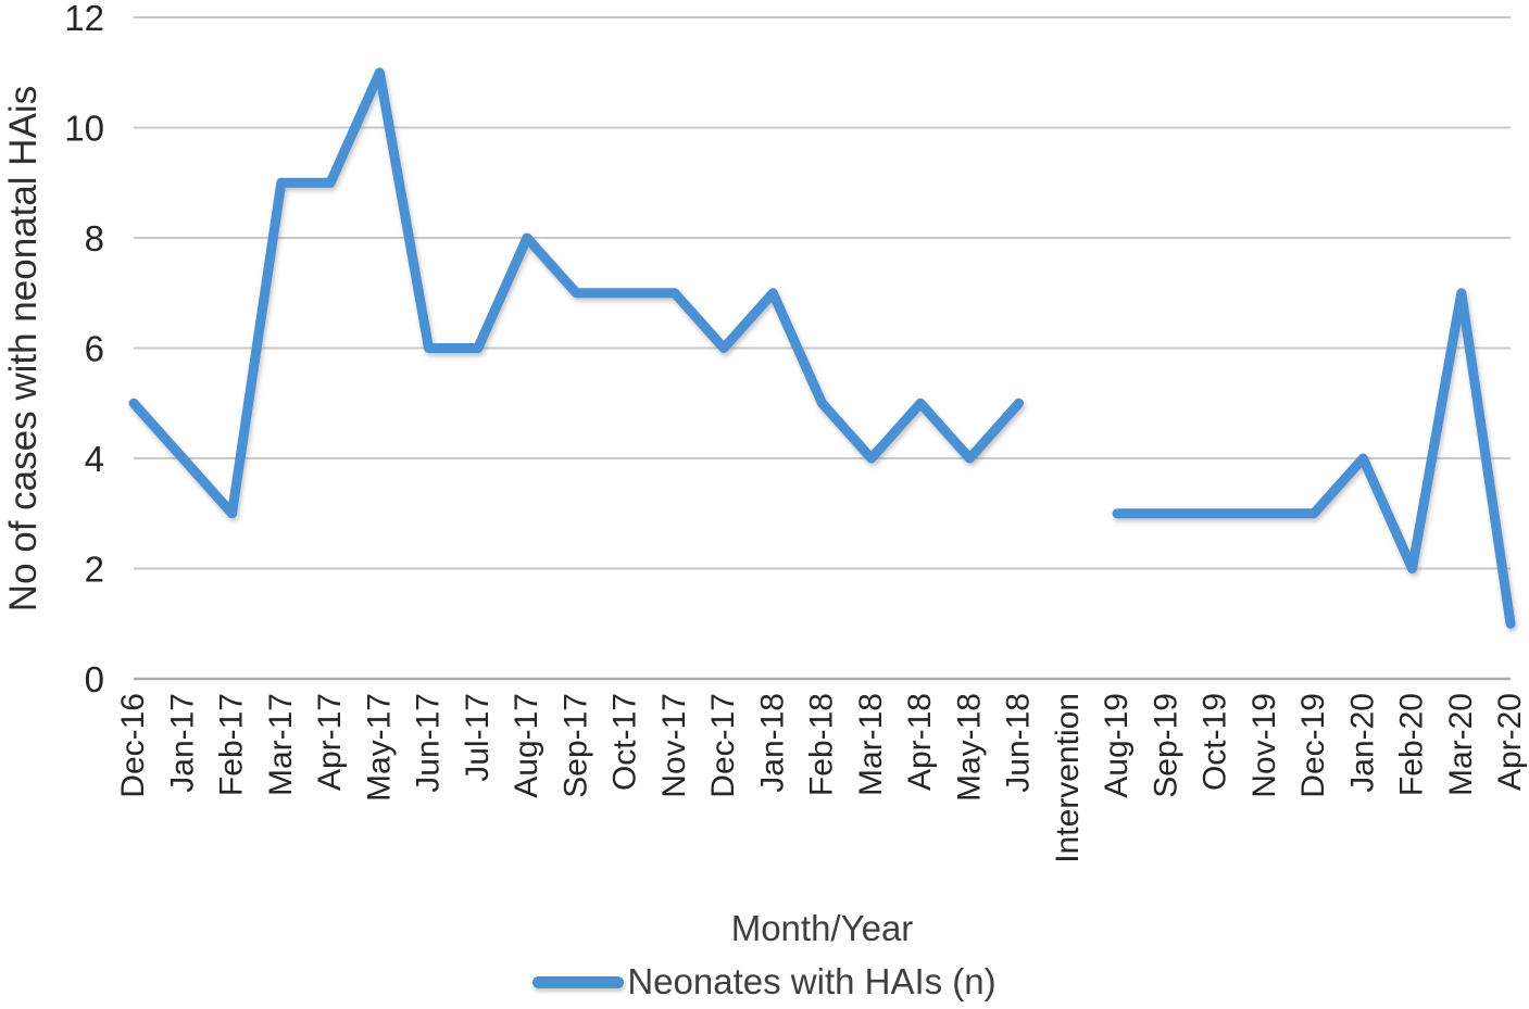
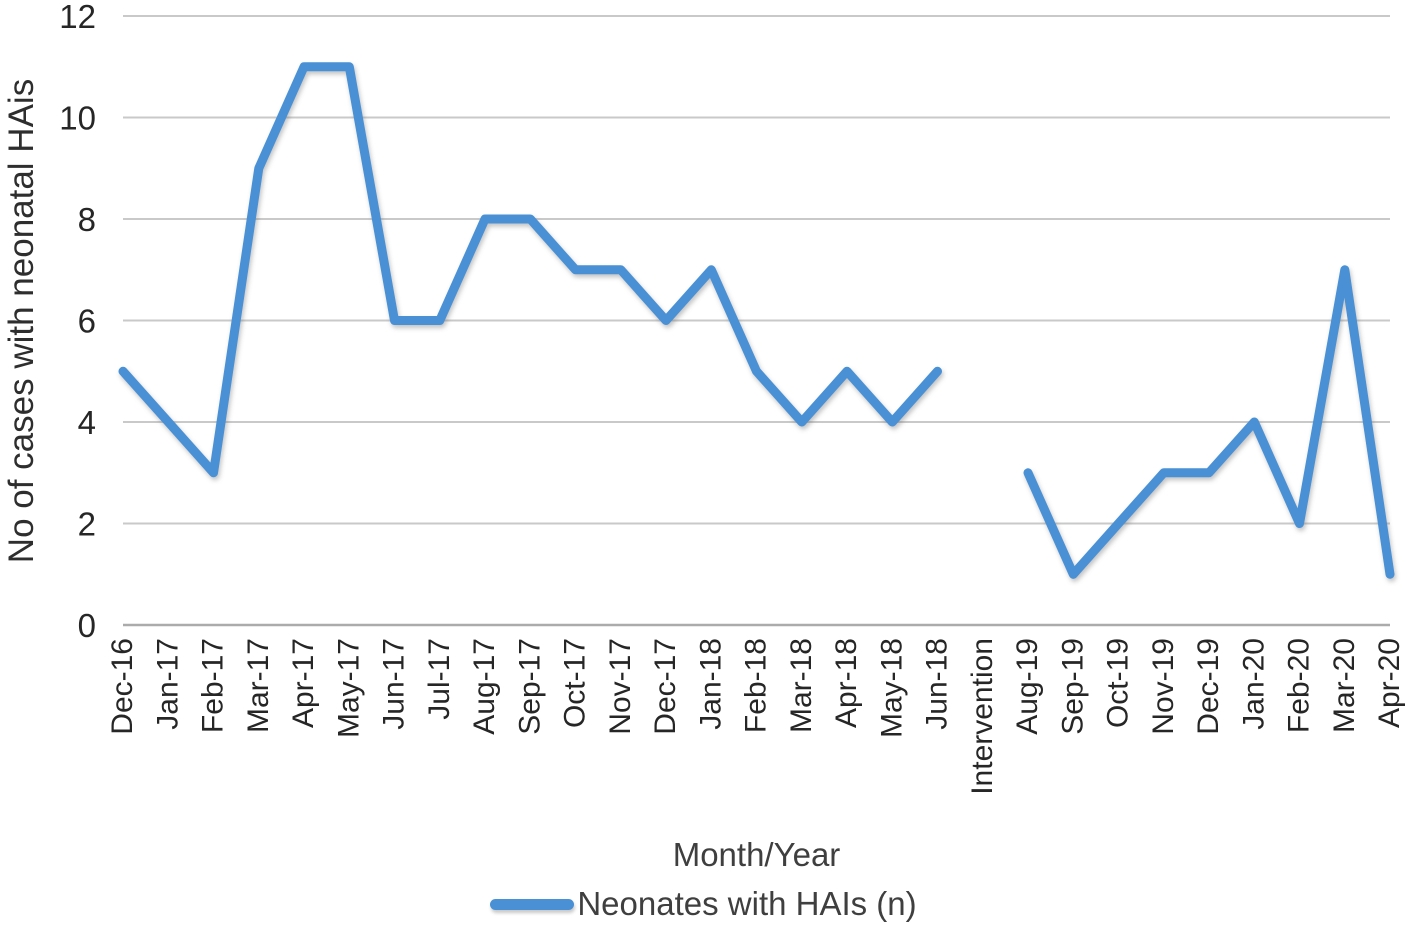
Apr-17: 9 -> 11
Sep-17: 7 -> 8
Sep-19: 3 -> 1
Oct-19: 3 -> 2
